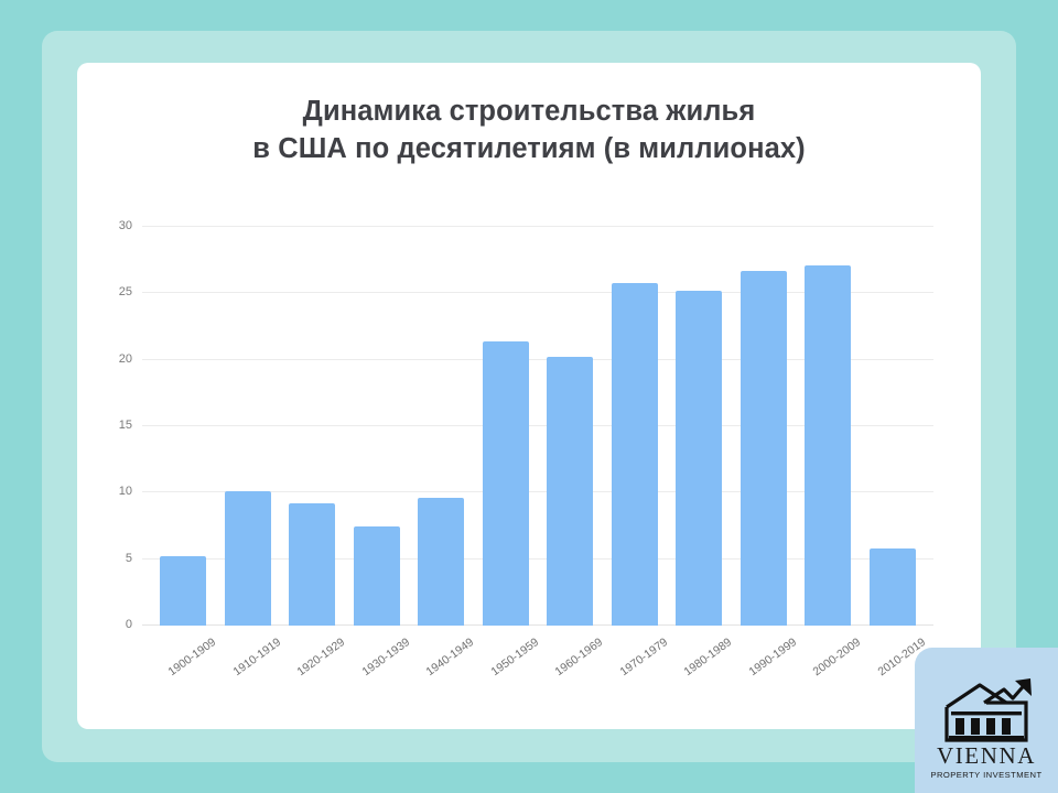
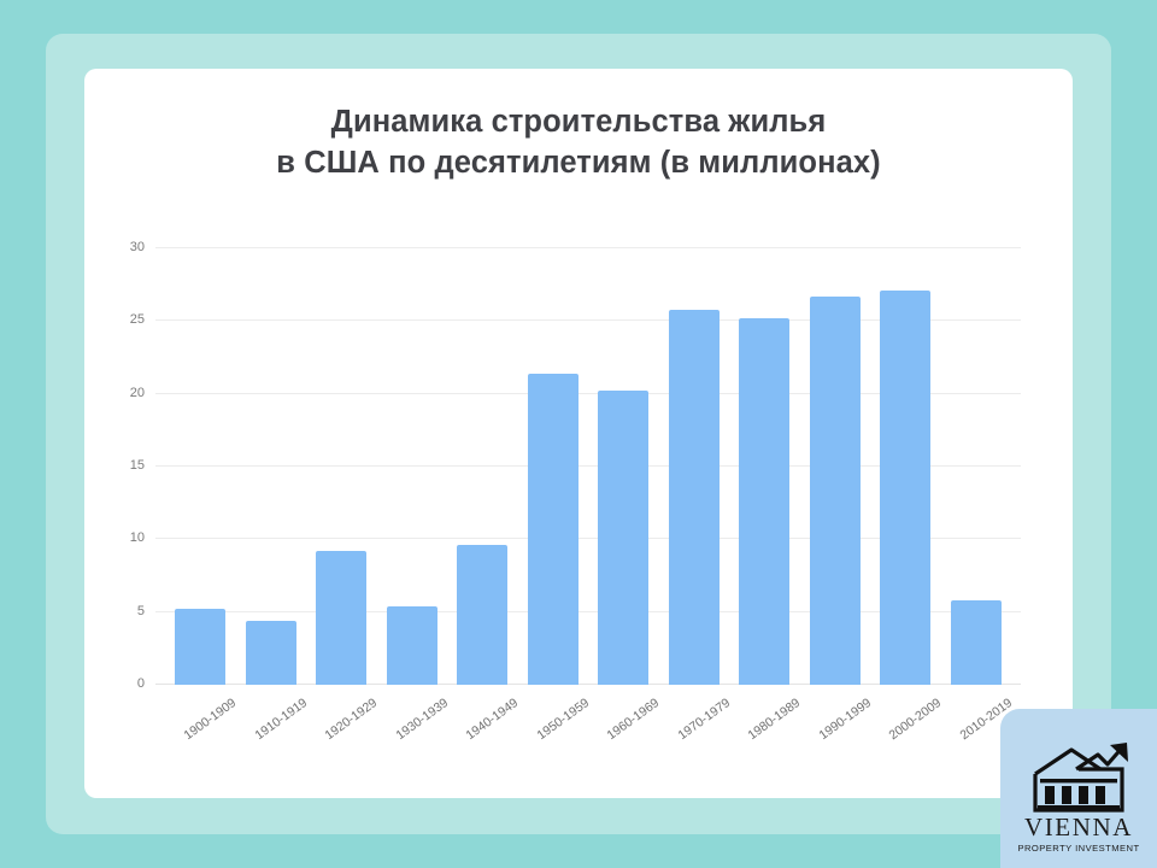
1910-1919: 10.1 -> 4.4
1930-1939: 7.5 -> 5.4
